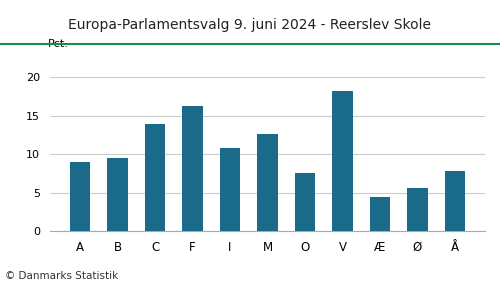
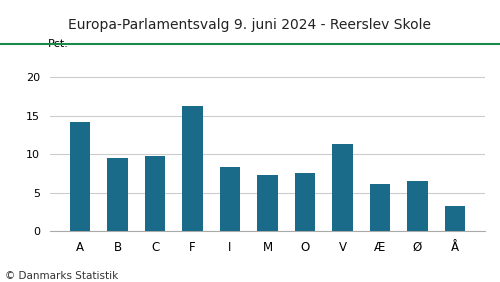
A: 9.0 -> 14.2
C: 14.0 -> 9.8
I: 10.8 -> 8.3
M: 12.6 -> 7.3
V: 18.2 -> 11.3
Æ: 4.4 -> 6.2
Ø: 5.6 -> 6.5
Å: 7.8 -> 3.3
